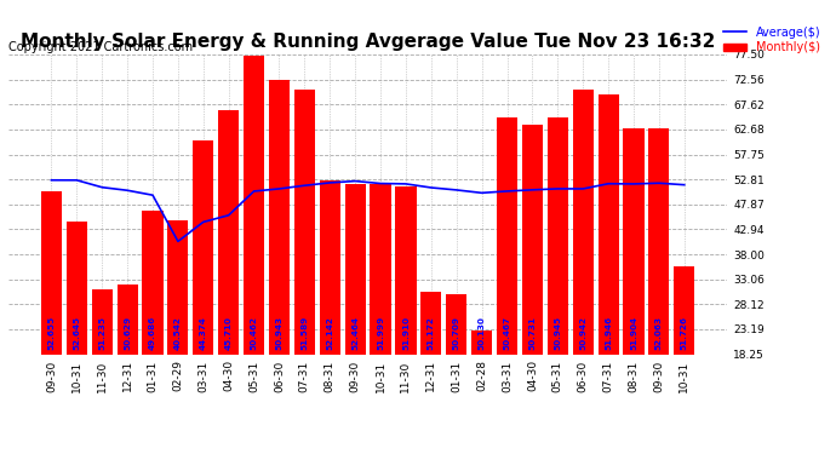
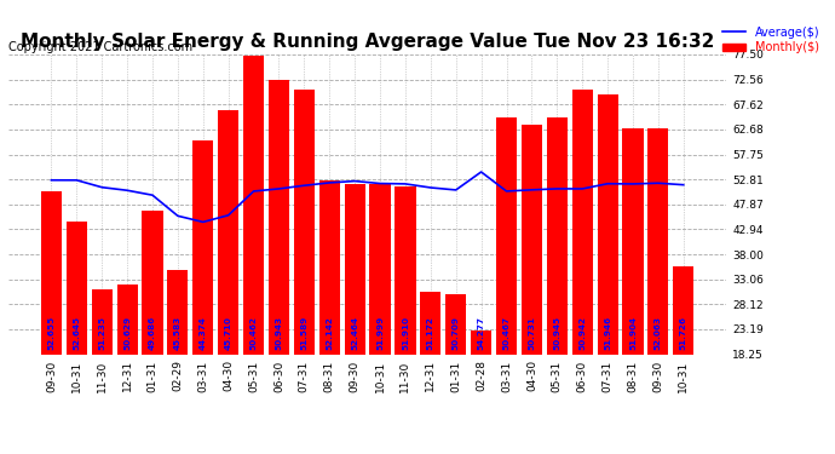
Monthly($)/02-29: 44.8 -> 35.0
Average($)/02-29: 40.542 -> 45.583
Average($)/02-28: 50.130 -> 54.277
